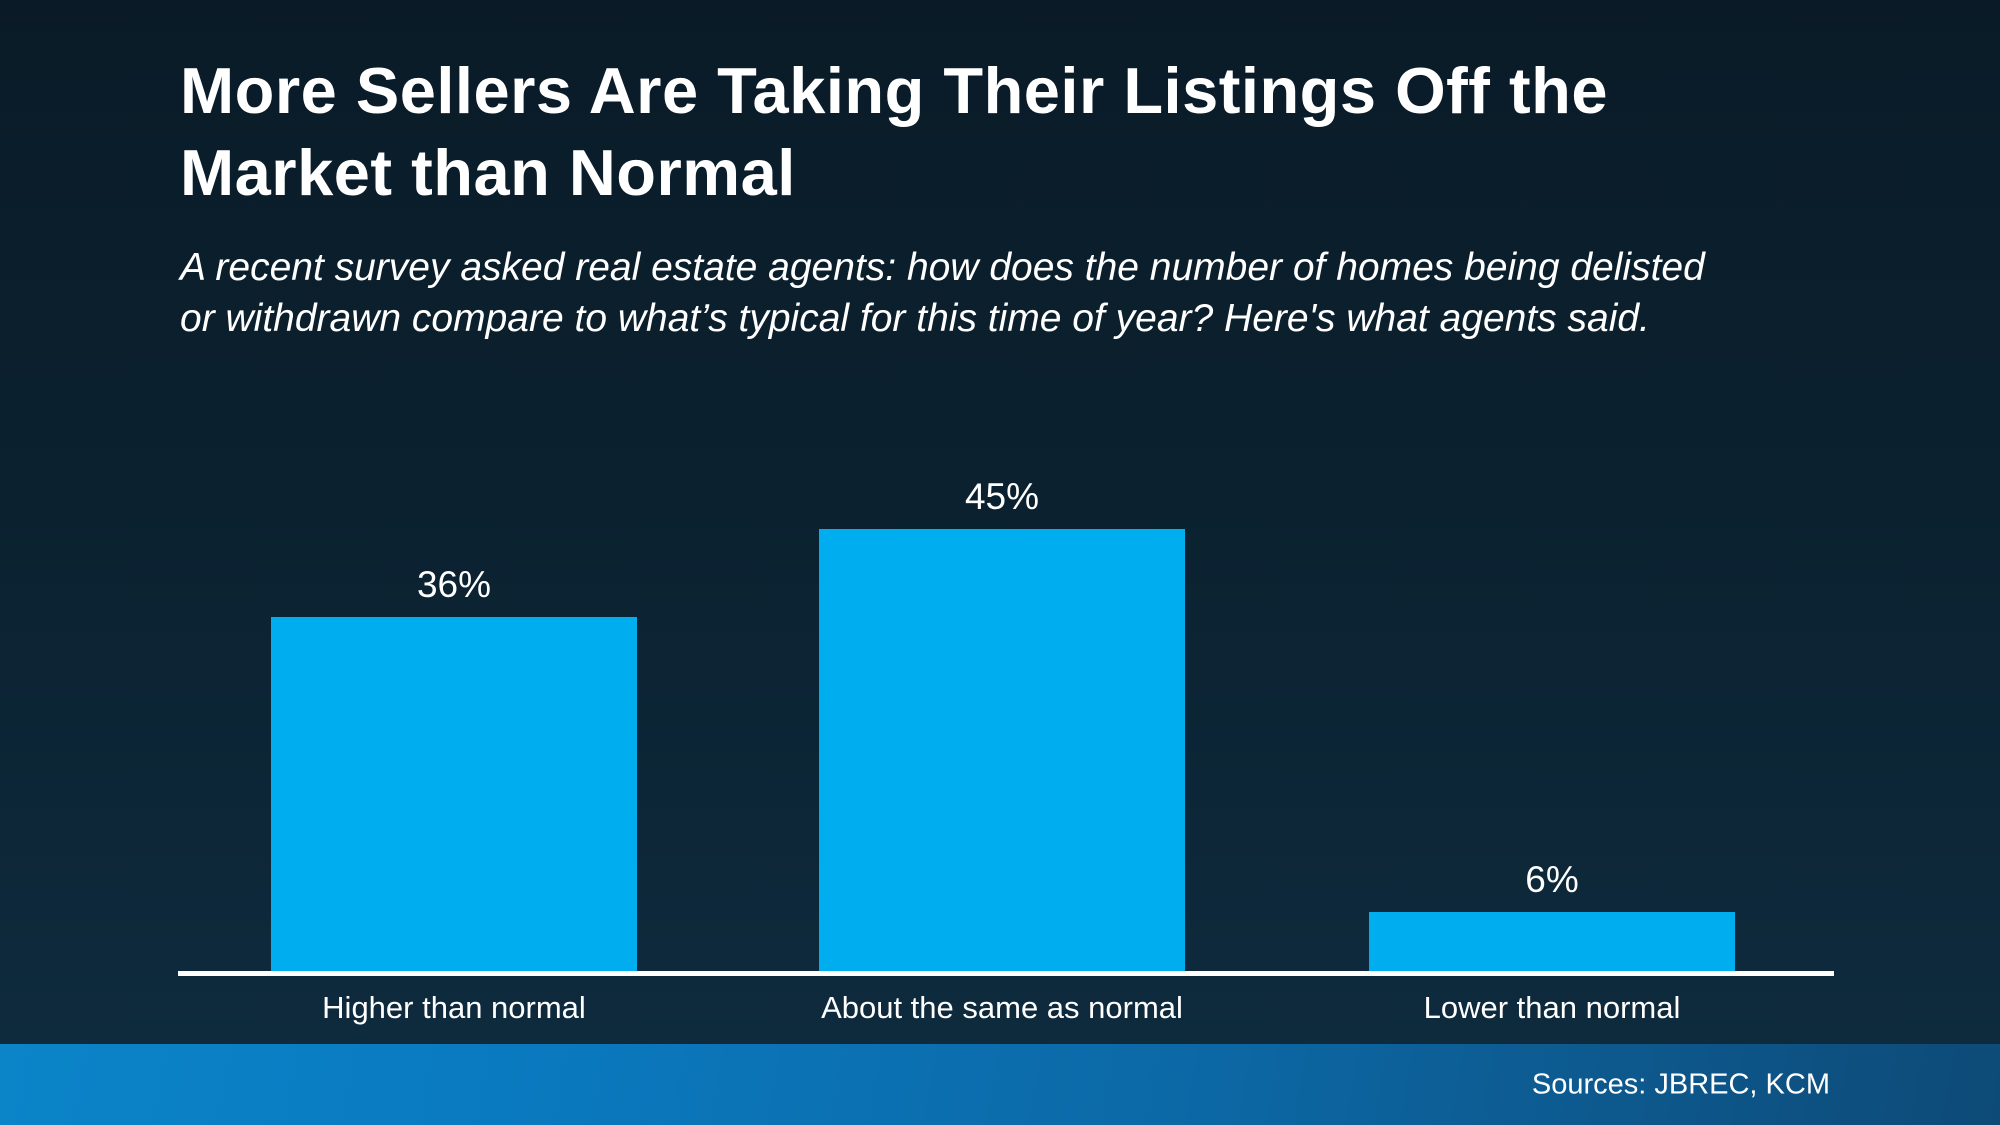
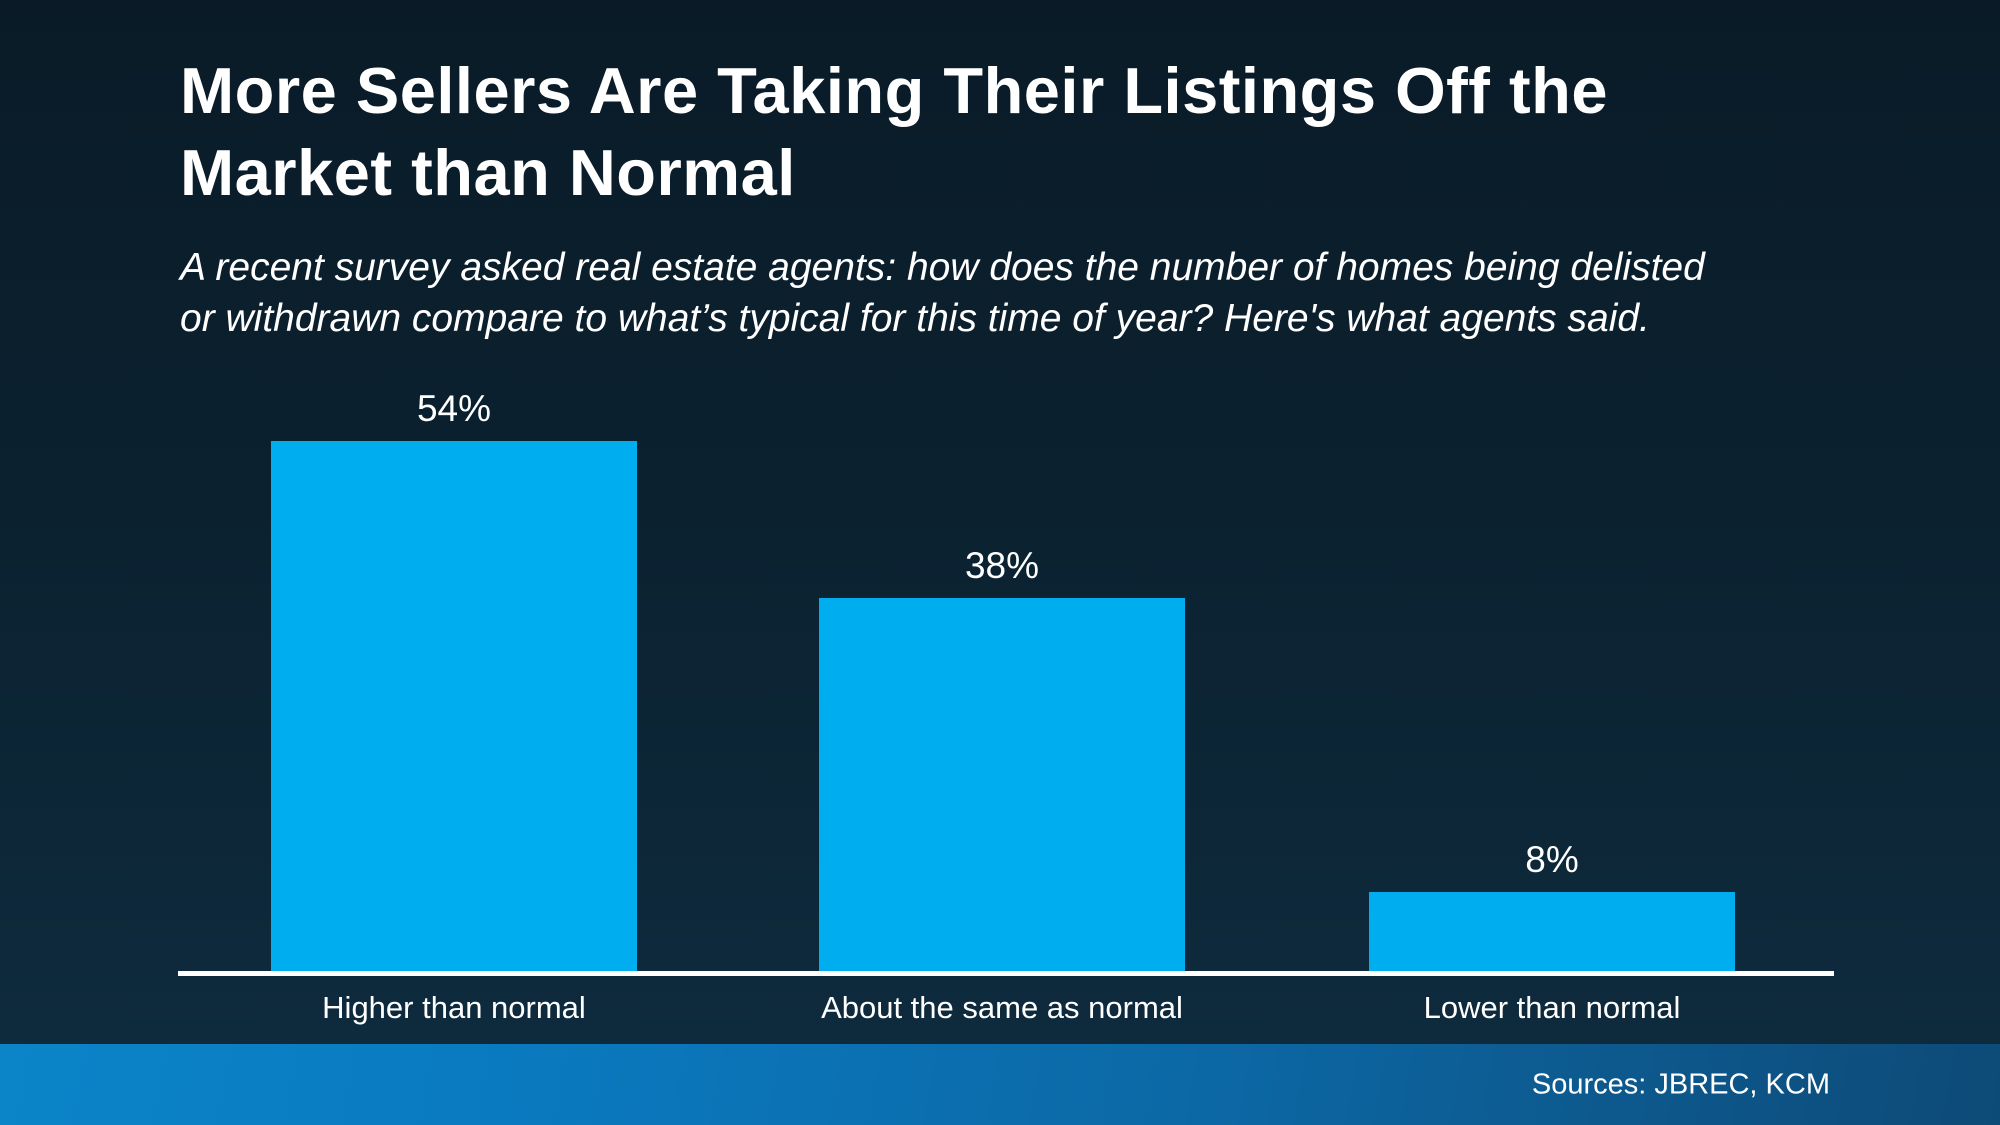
Higher than normal: 36% -> 54%
About the same as normal: 45% -> 38%
Lower than normal: 6% -> 8%
